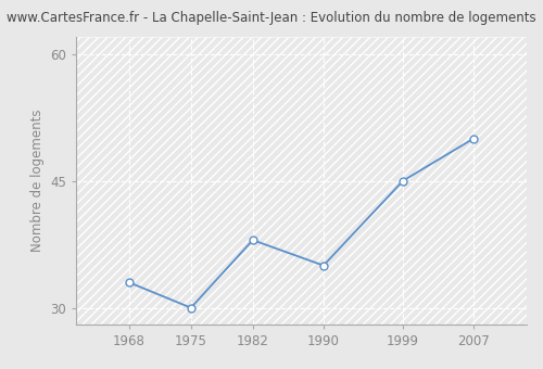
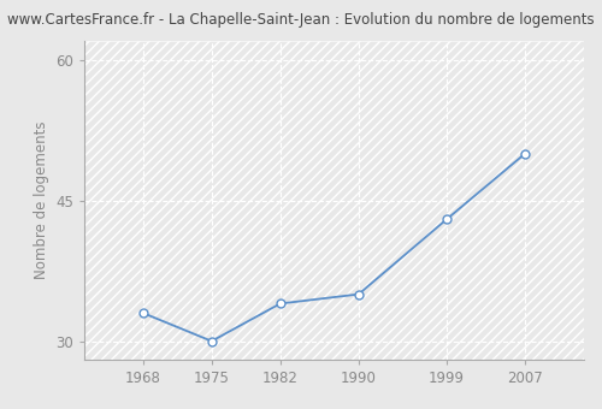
1982: 38 -> 34
1999: 45 -> 43
